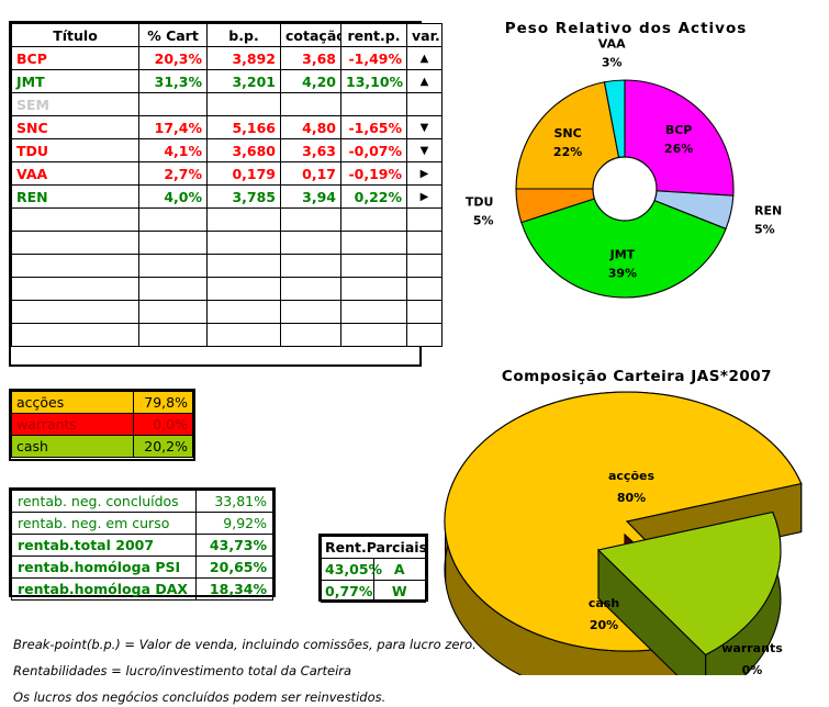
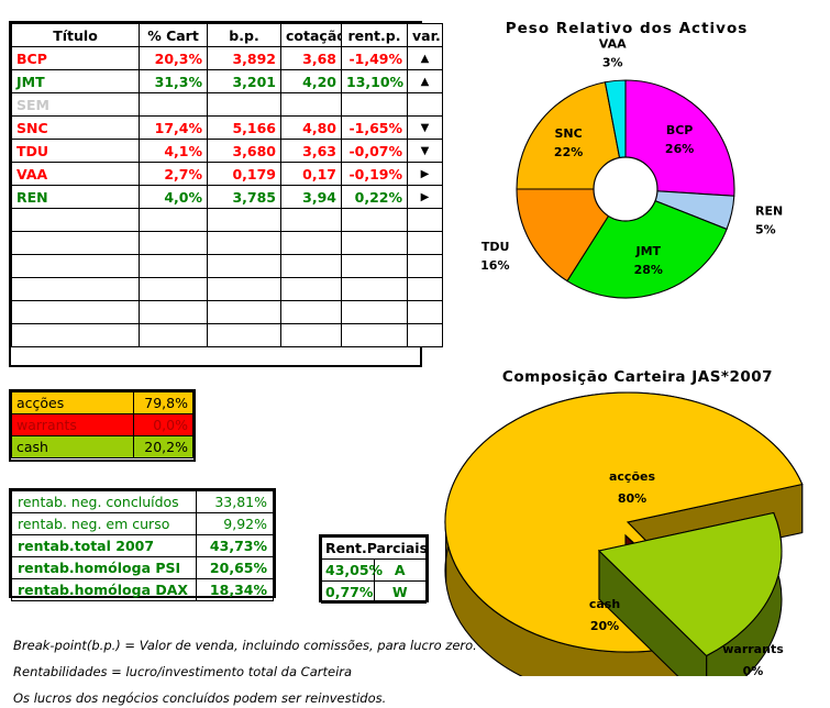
Peso Relativo dos Activos/JMT: 39% -> 28%
Peso Relativo dos Activos/TDU: 5% -> 16%
